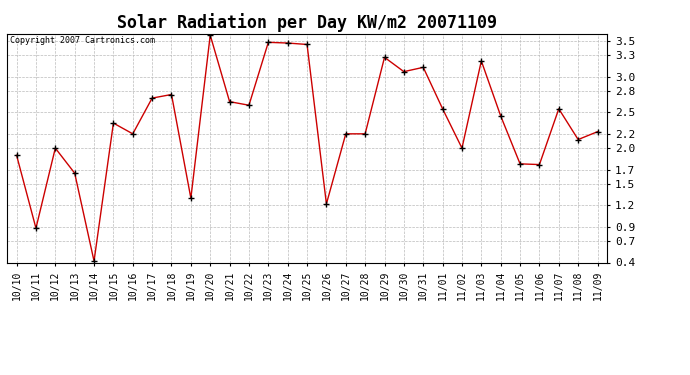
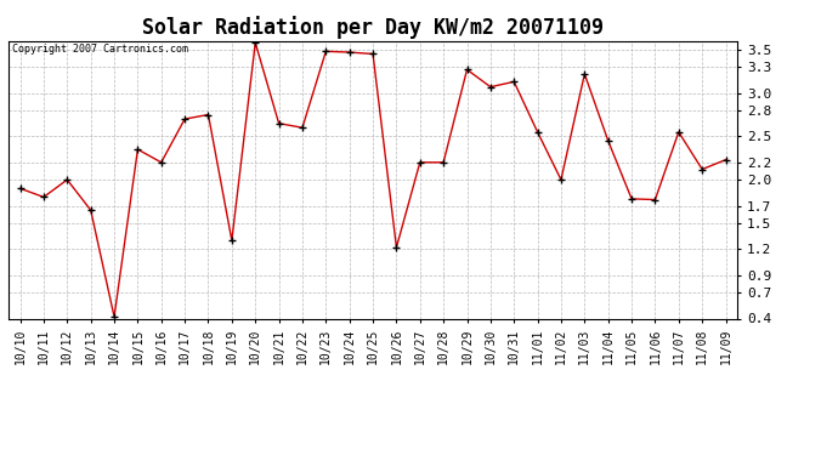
10/11: 0.88 -> 1.80
